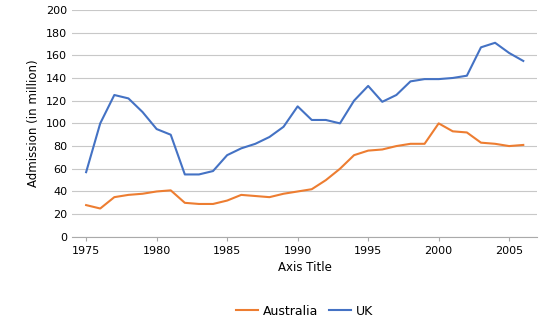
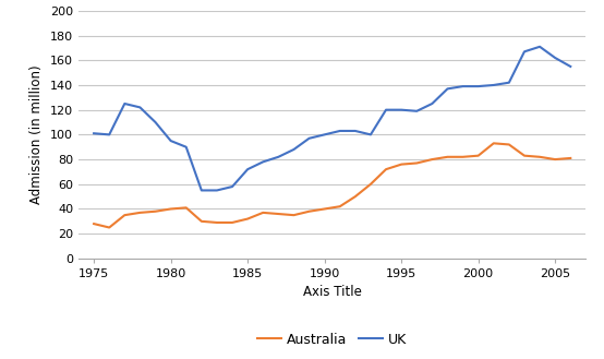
UK/1975: 57 -> 101
UK/1990: 115 -> 100
UK/1995: 133 -> 120
Australia/2000: 100 -> 83
